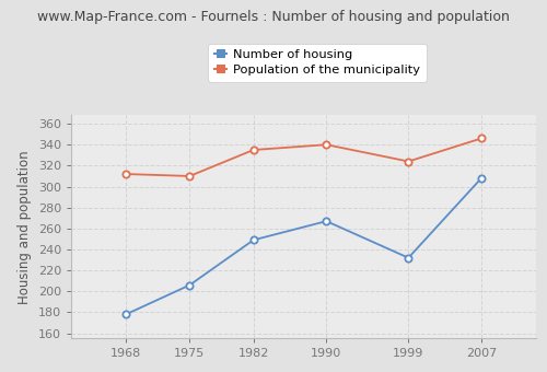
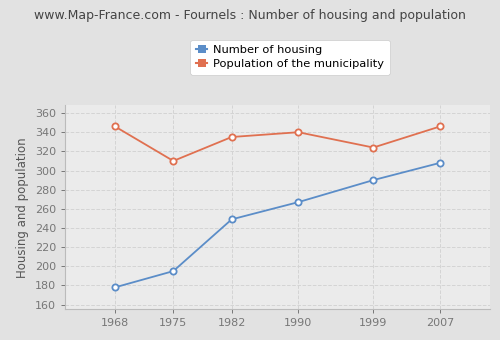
Population of the municipality/1968: 312 -> 346
Number of housing/1975: 206 -> 195
Number of housing/1999: 232 -> 290
